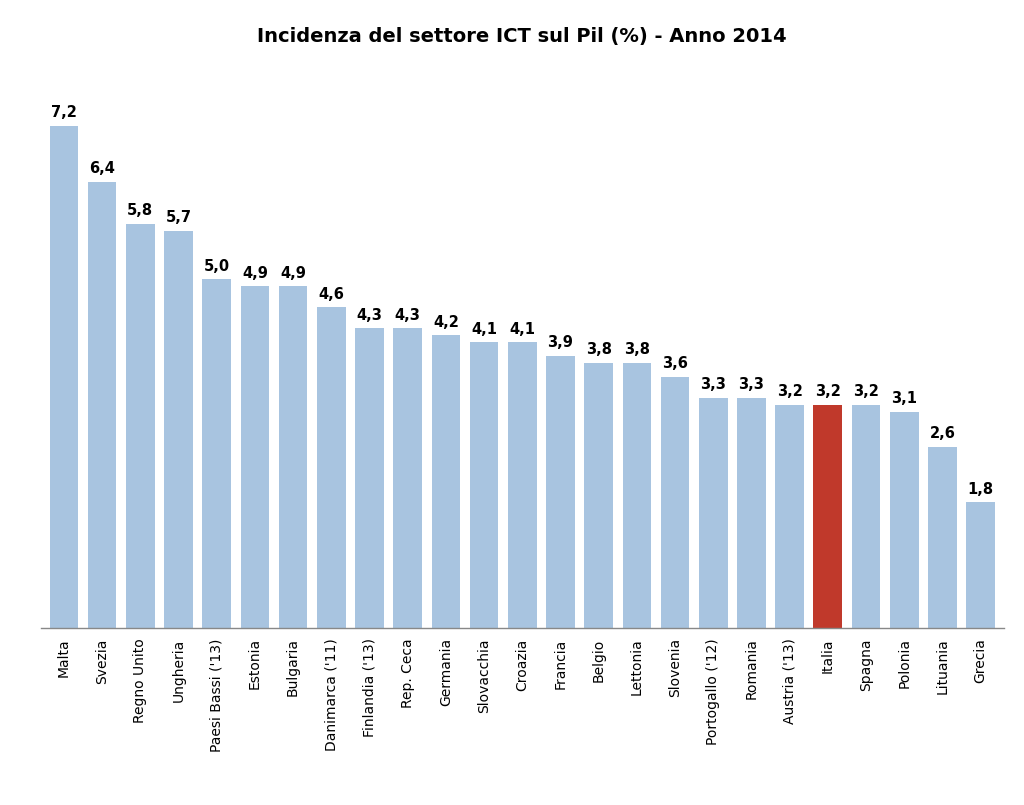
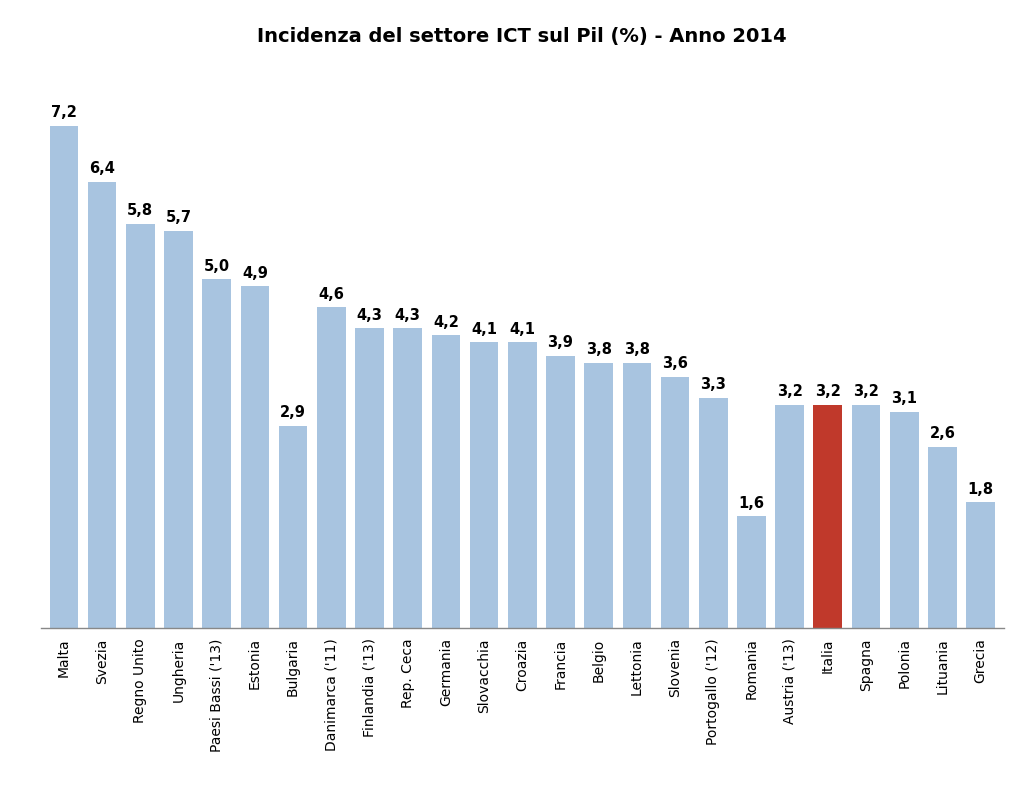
Bulgaria: 4,9 -> 2,9
Romania: 3,3 -> 1,6
